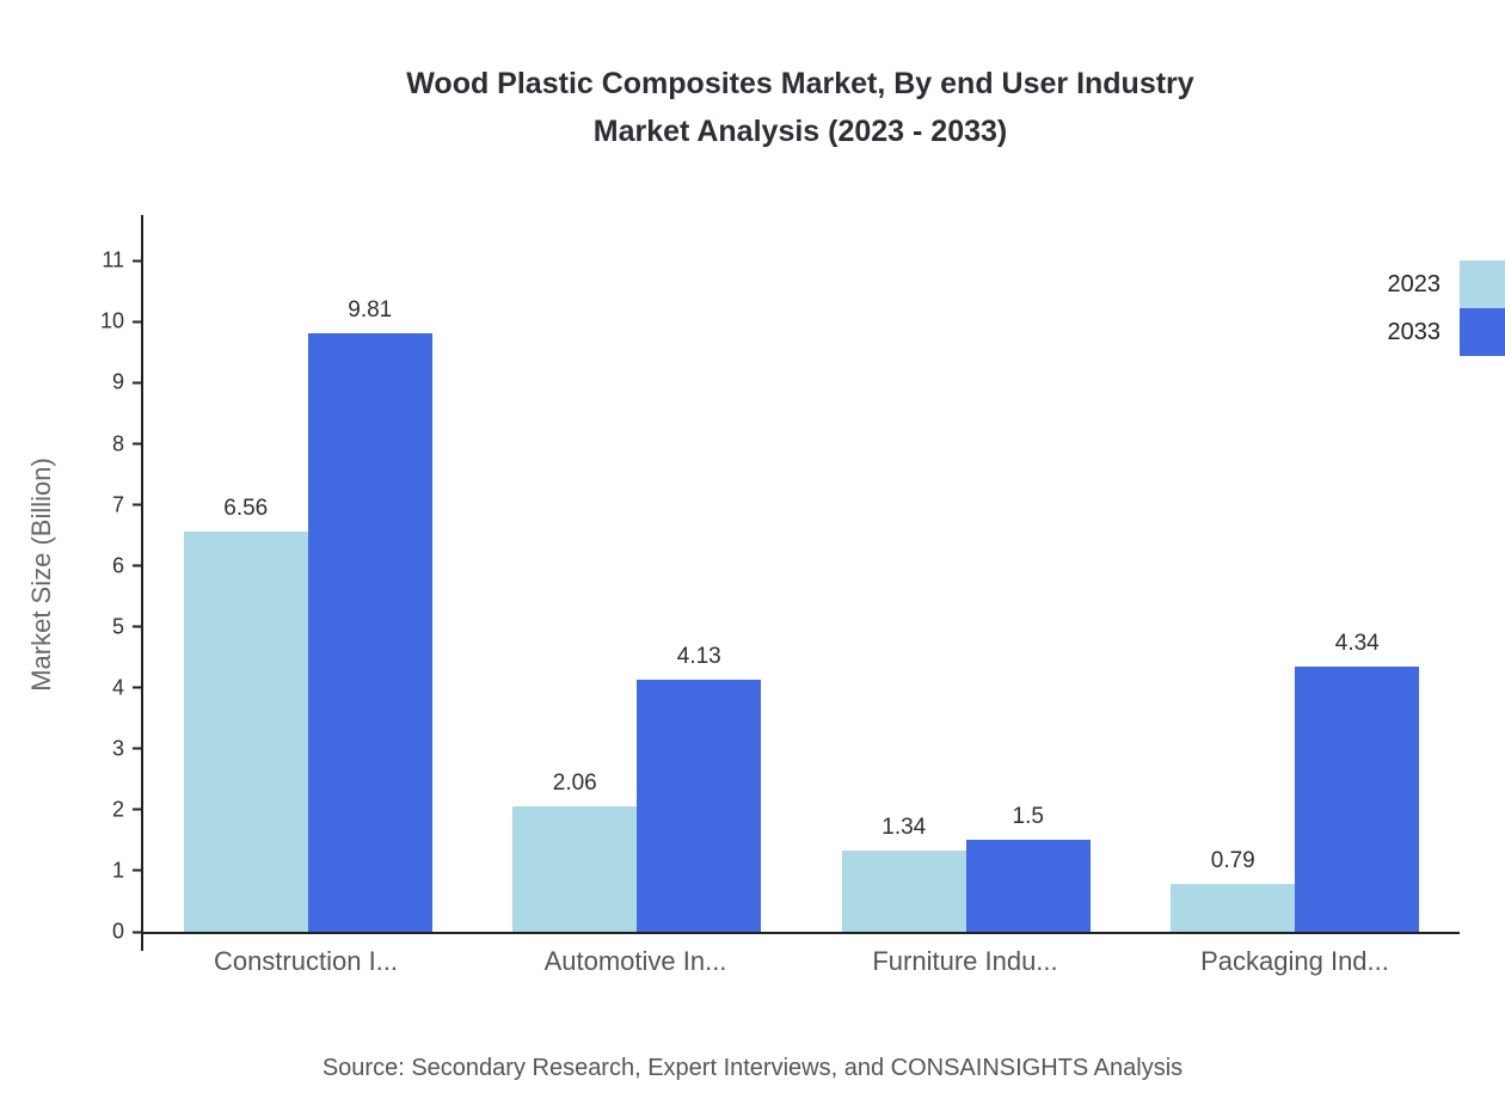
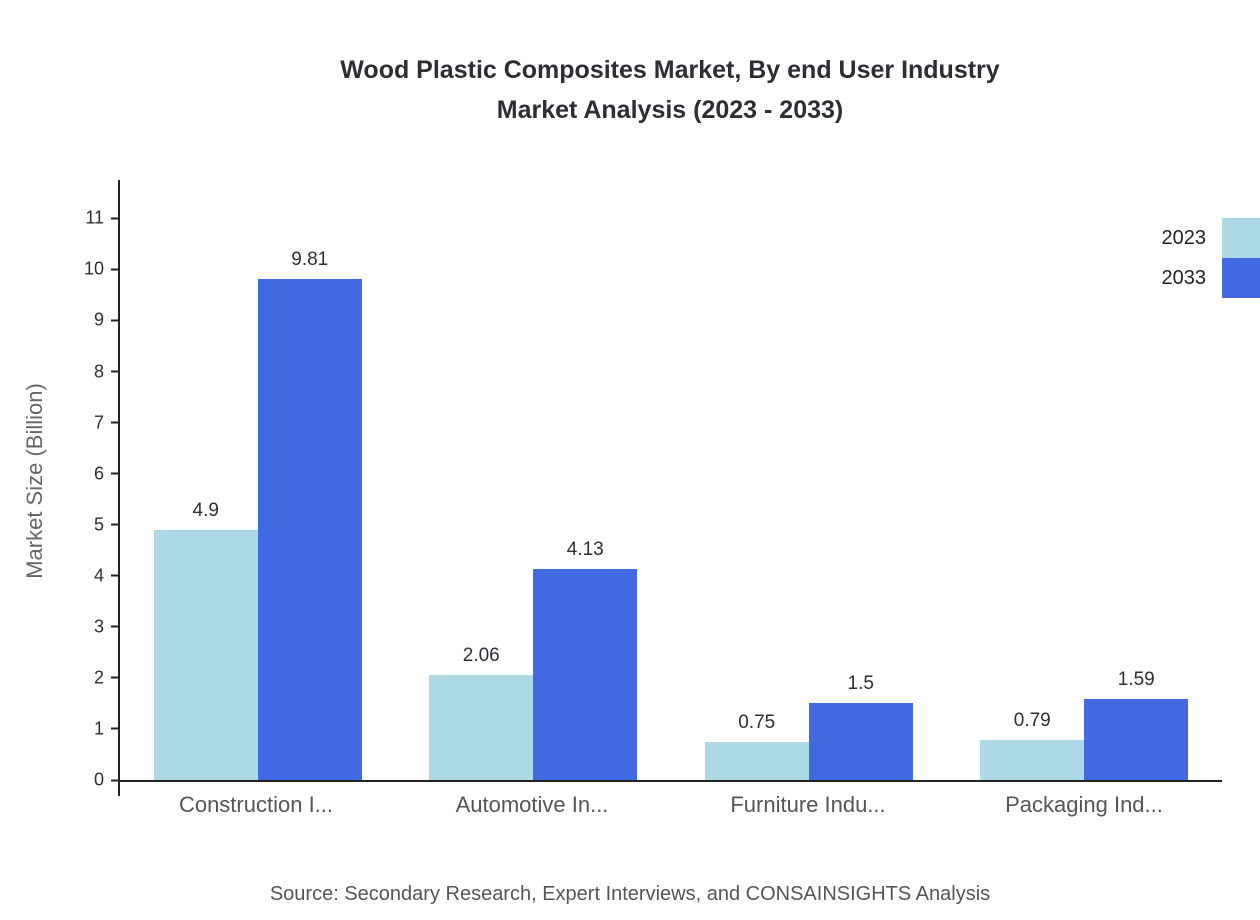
2023/Construction I...: 6.56 -> 4.9
2023/Furniture Indu...: 1.34 -> 0.75
2033/Packaging Ind...: 4.34 -> 1.59
